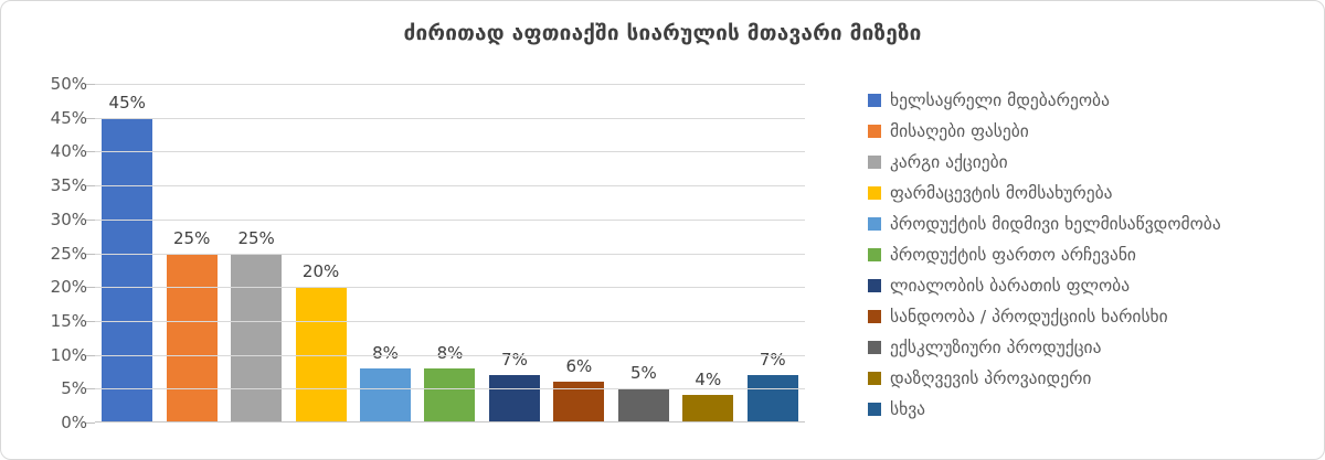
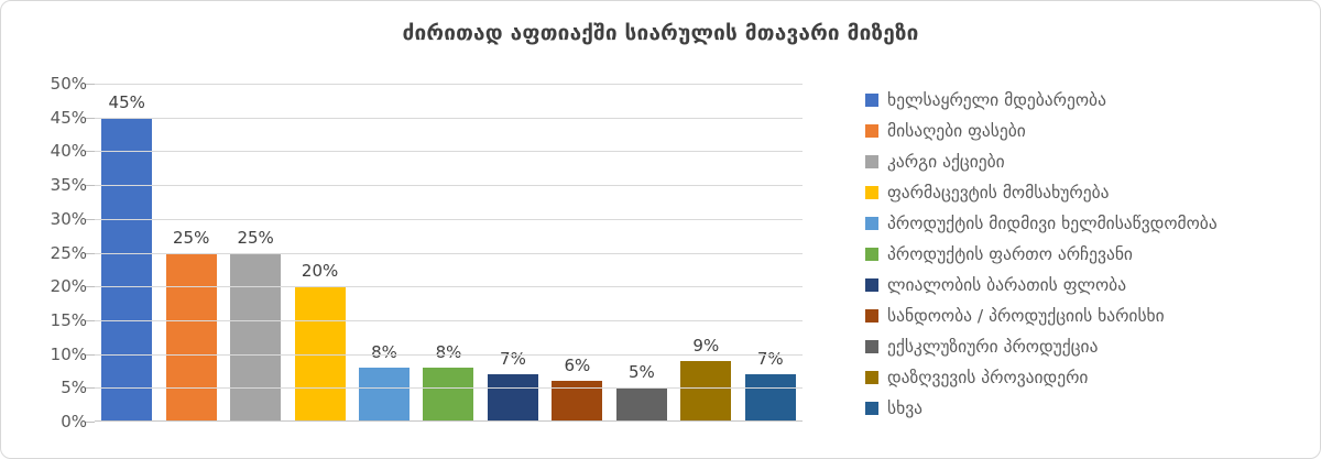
დაზღვევის პროვაიდერი: 4% -> 9%
